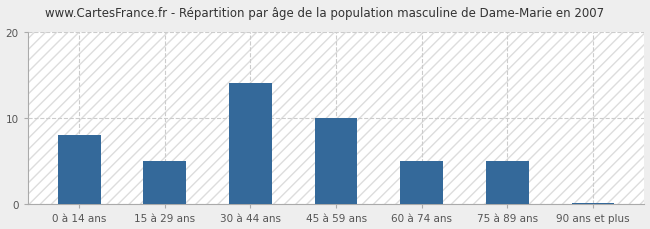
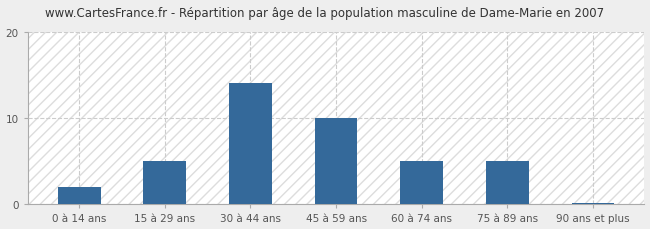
0 à 14 ans: 8.0 -> 2.0
